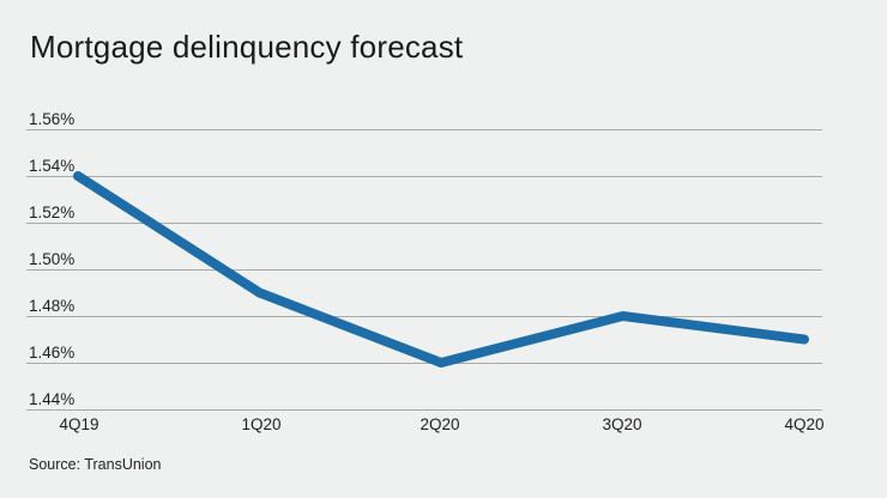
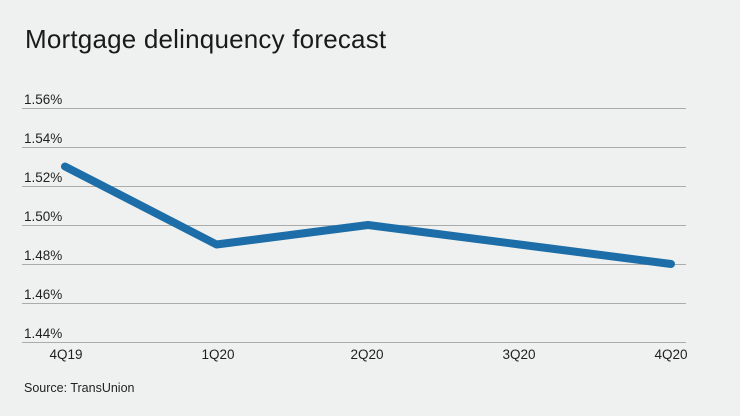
4Q19: 1.54% -> 1.53%
2Q20: 1.46% -> 1.50%
3Q20: 1.48% -> 1.49%
4Q20: 1.47% -> 1.48%
